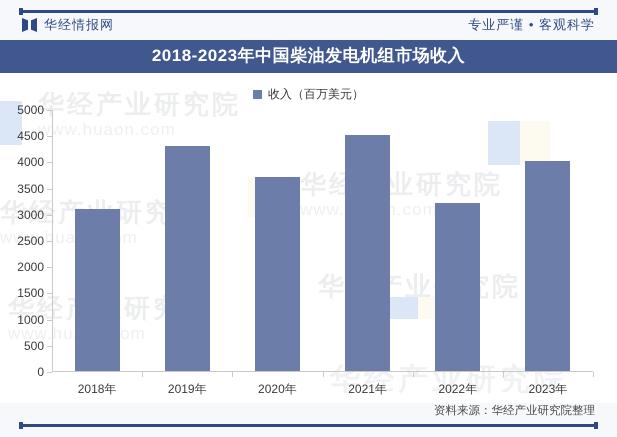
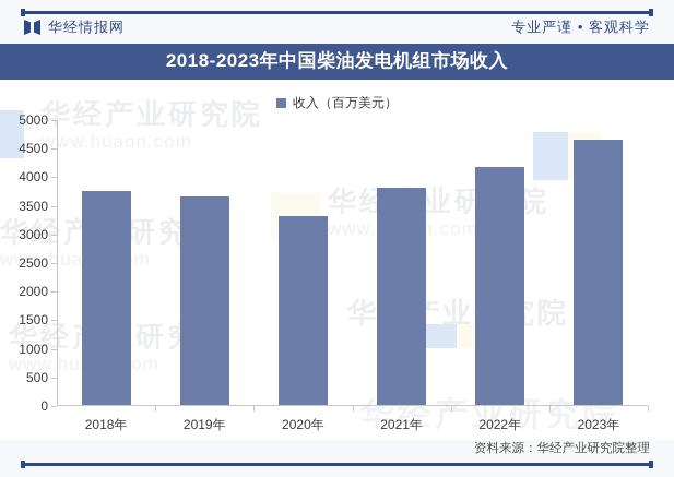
2018年: 3100 -> 3800
2019年: 4300 -> 3600
2020年: 3700 -> 3300
2021年: 4500 -> 3800
2022年: 3200 -> 4200
2023年: 4000 -> 4600
